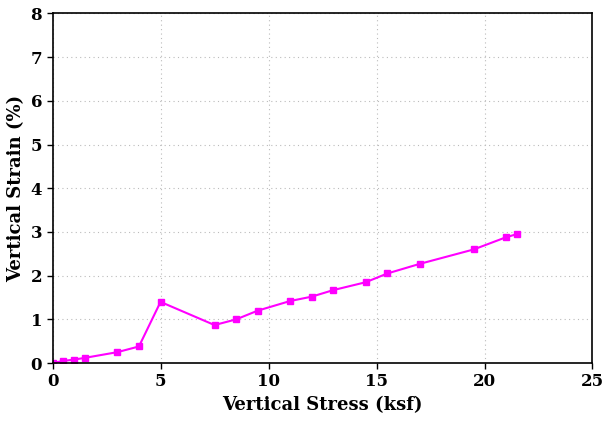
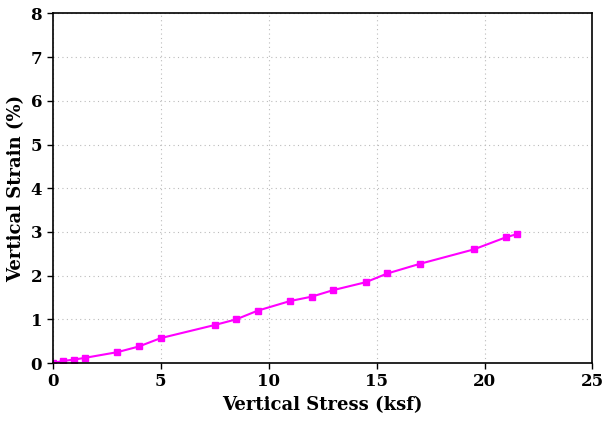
5: 1.40 -> 0.57
